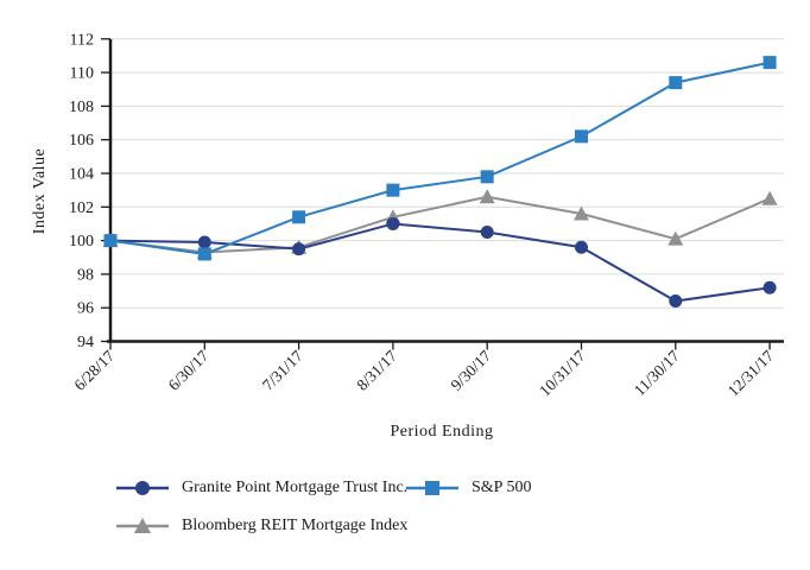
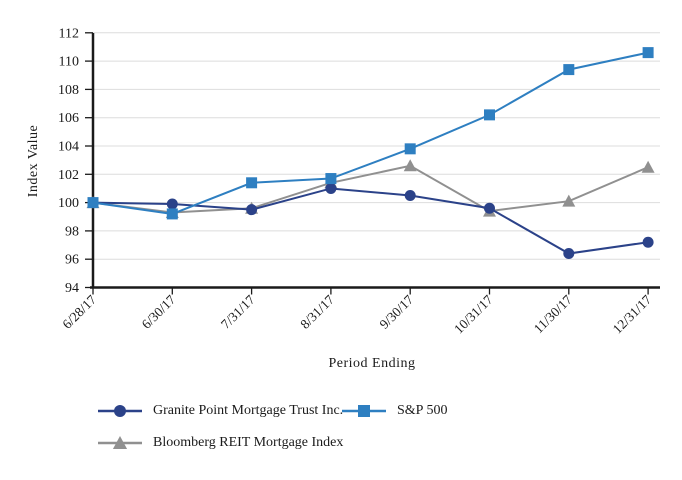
S&P 500/8/31/17: 103.0 -> 101.7
Bloomberg REIT Mortgage Index/10/31/17: 101.6 -> 99.4
